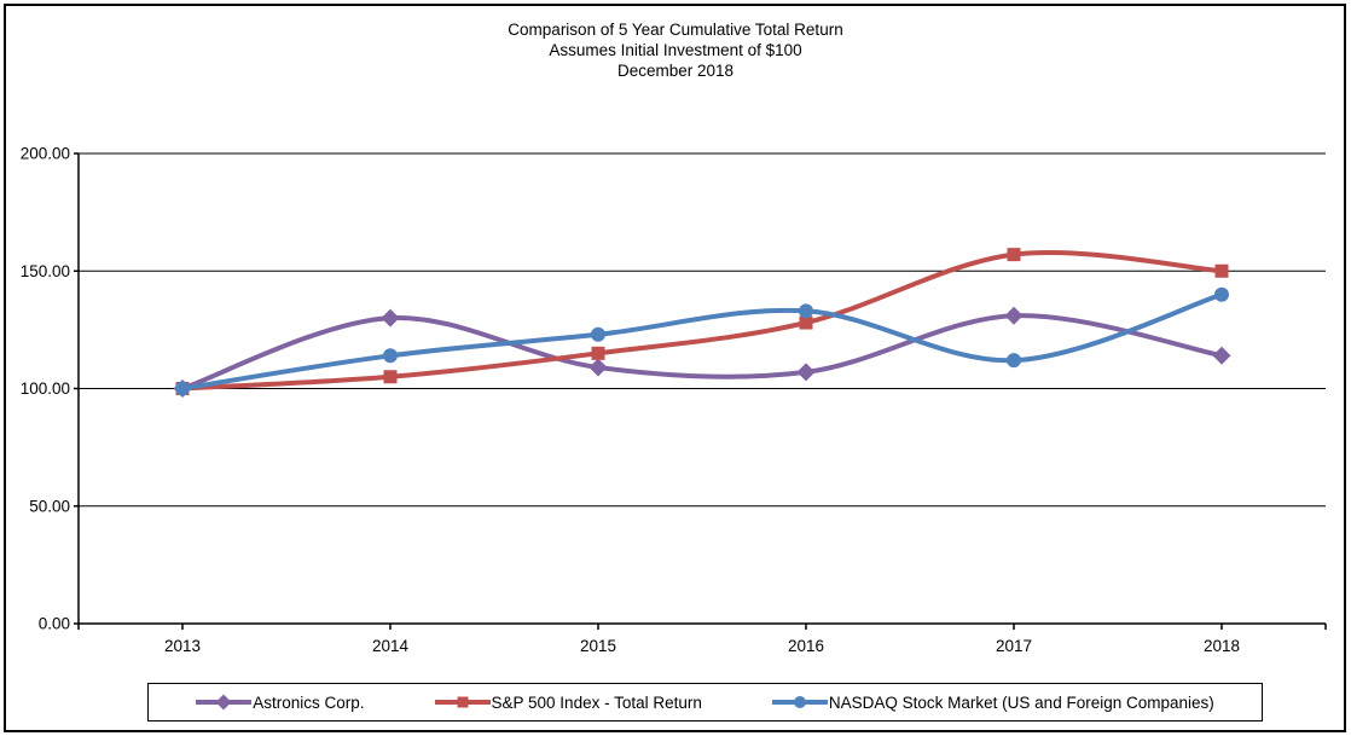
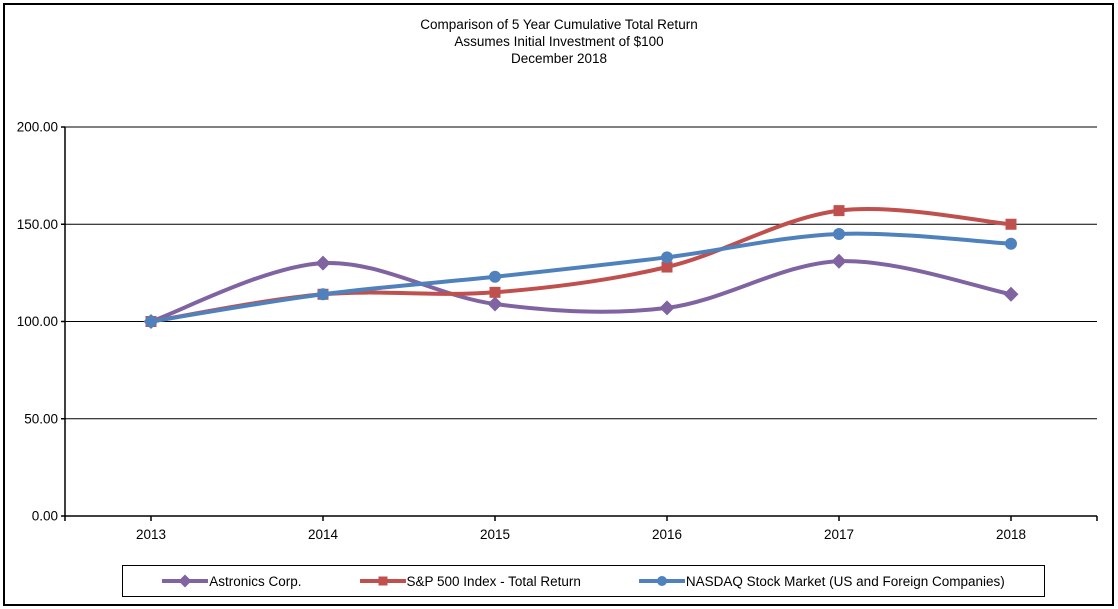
S&P 500 Index - Total Return/2014: 105 -> 114
NASDAQ Stock Market (US and Foreign Companies)/2017: 112 -> 145
